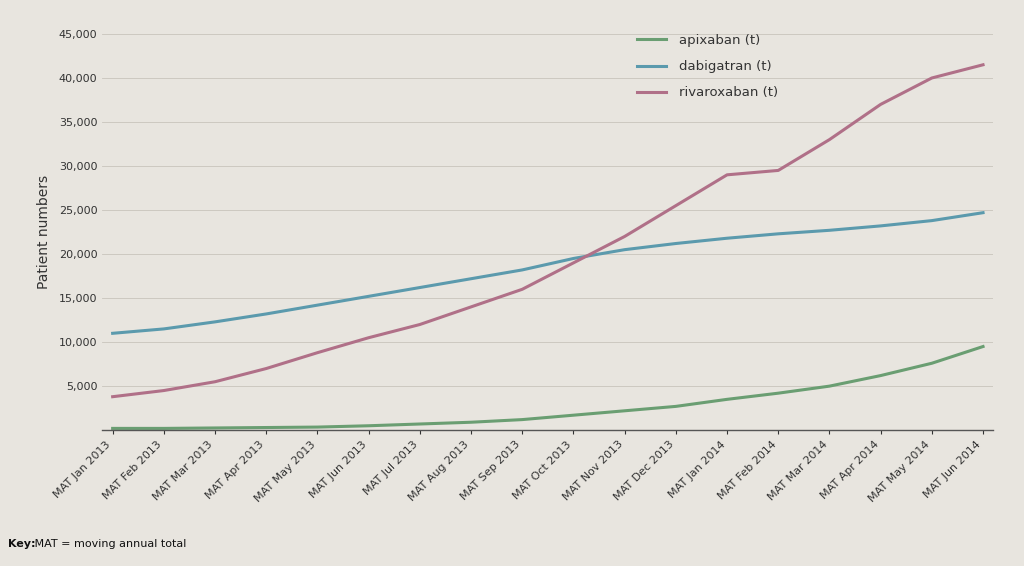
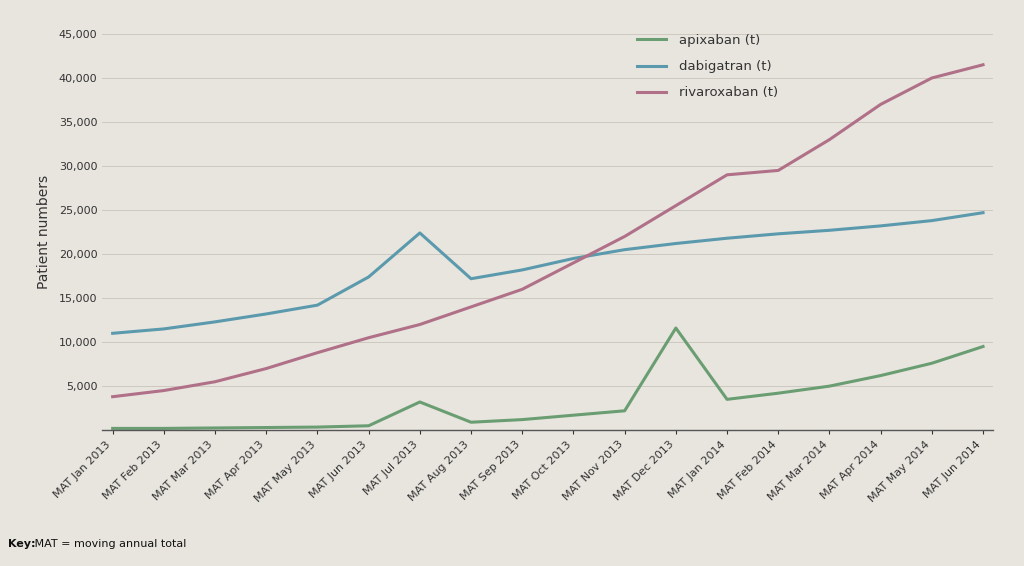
dabigatran (t)/MAT Jun 2013: 15,200 -> 17,400
apixaban (t)/MAT Jul 2013: 700 -> 3,200
dabigatran (t)/MAT Jul 2013: 16,200 -> 22,400
apixaban (t)/MAT Dec 2013: 2,700 -> 11,600
